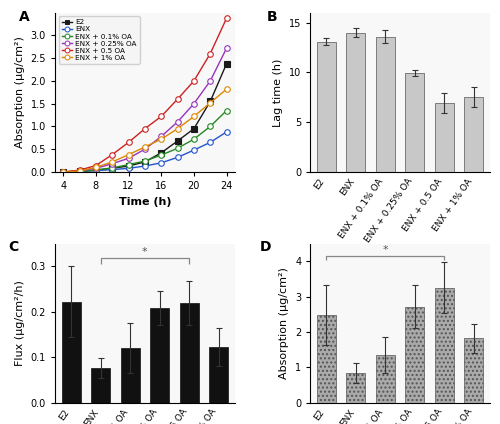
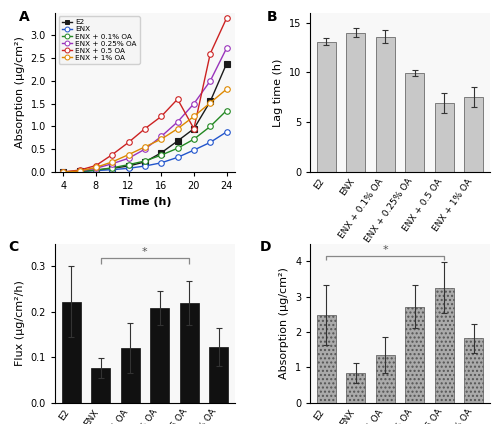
ENX + 0.5 OA/20: 2.00 -> 0.95
